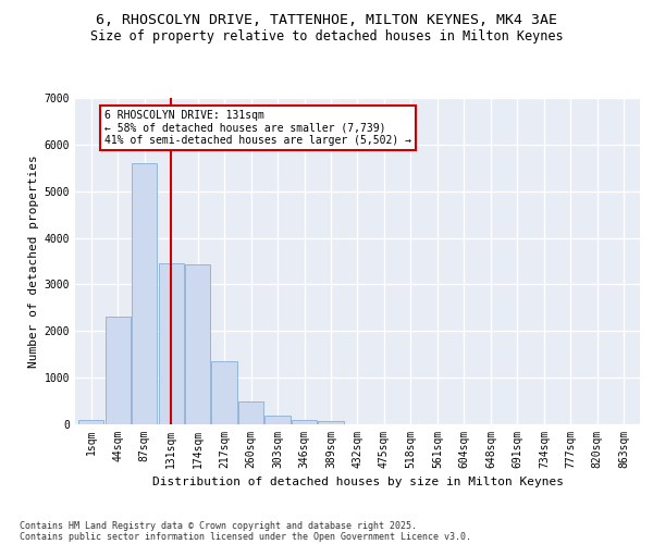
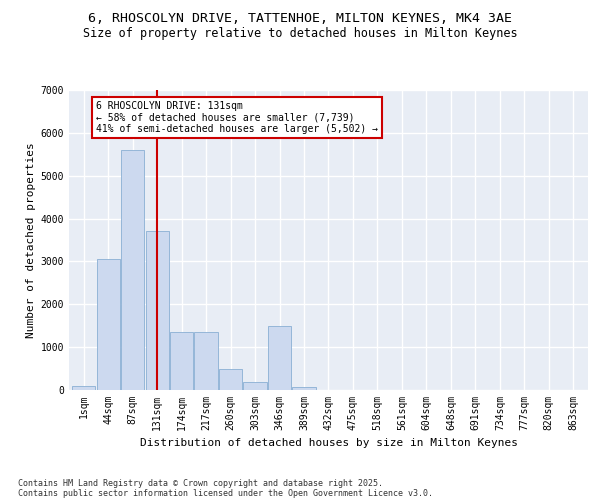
44sqm: 2300 -> 3050
131sqm: 3450 -> 3700
174sqm: 3420 -> 1350
346sqm: 90 -> 1500
